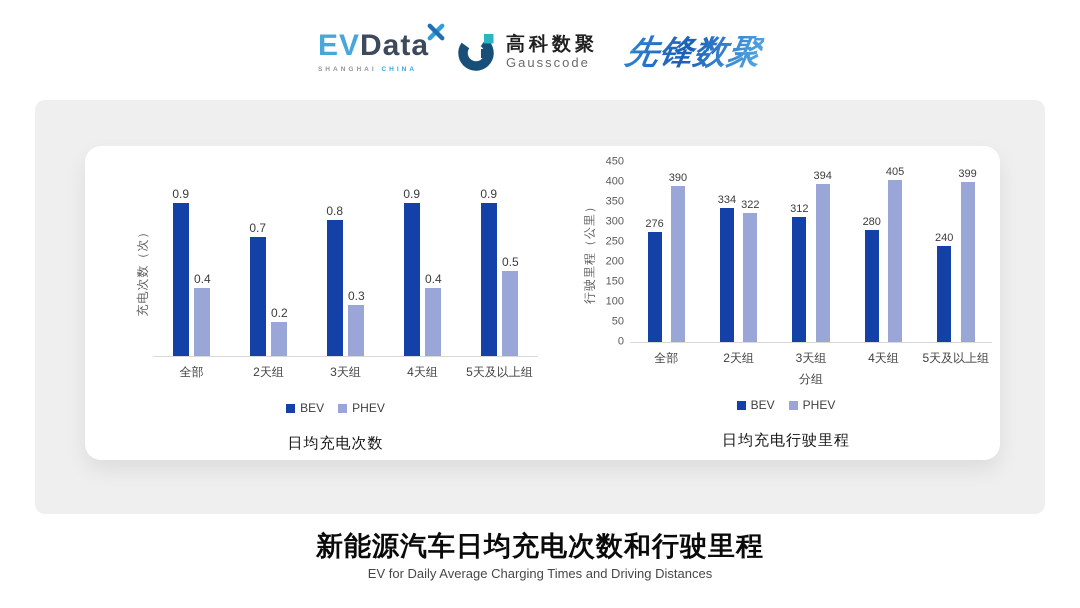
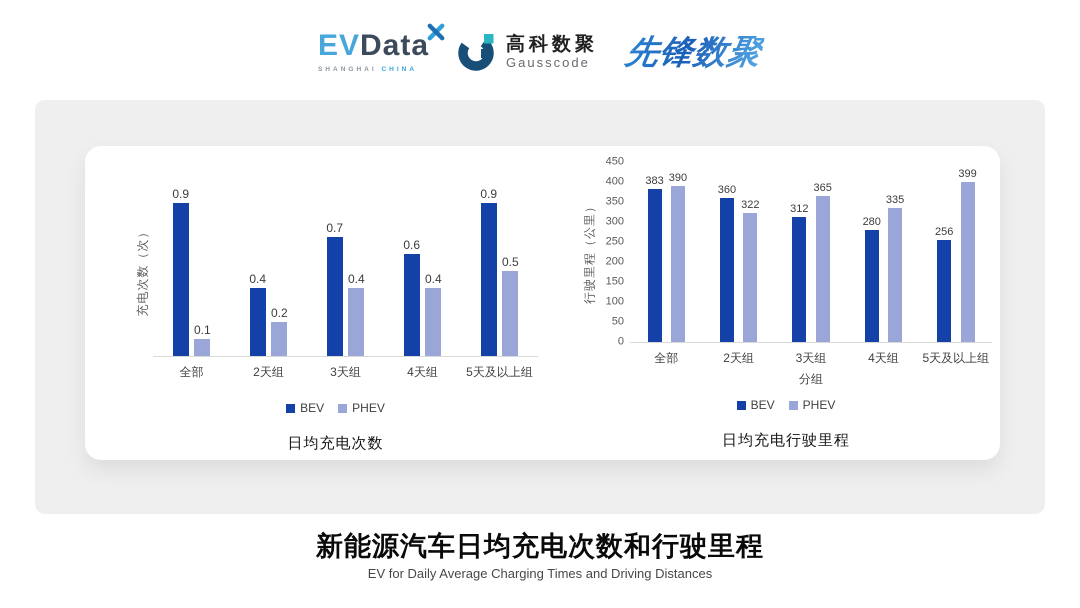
日均充电次数/PHEV/全部: 0.4 -> 0.1
日均充电次数/BEV/2天组: 0.7 -> 0.4
日均充电次数/BEV/3天组: 0.8 -> 0.7
日均充电次数/PHEV/3天组: 0.3 -> 0.4
日均充电次数/BEV/4天组: 0.9 -> 0.6
日均充电行驶里程/BEV/全部: 276 -> 383
日均充电行驶里程/BEV/2天组: 334 -> 360
日均充电行驶里程/PHEV/3天组: 394 -> 365
日均充电行驶里程/PHEV/4天组: 405 -> 335
日均充电行驶里程/BEV/5天及以上组: 240 -> 256
